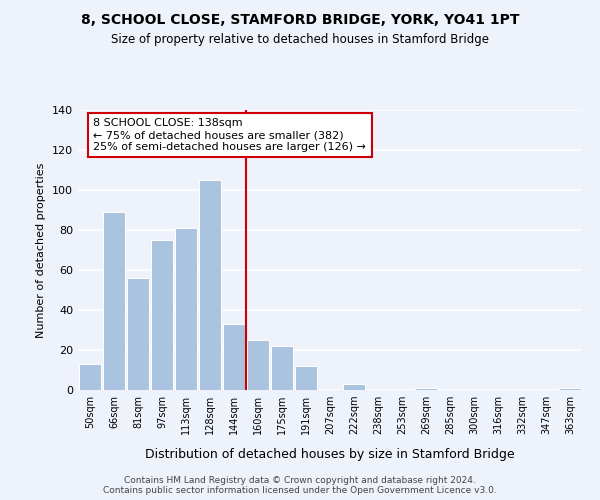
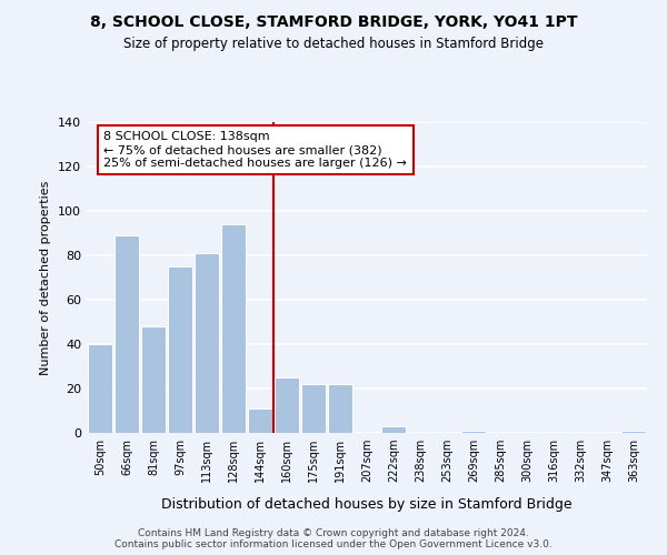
50sqm: 13 -> 40
81sqm: 56 -> 48
128sqm: 105 -> 94
144sqm: 33 -> 11
191sqm: 12 -> 22
